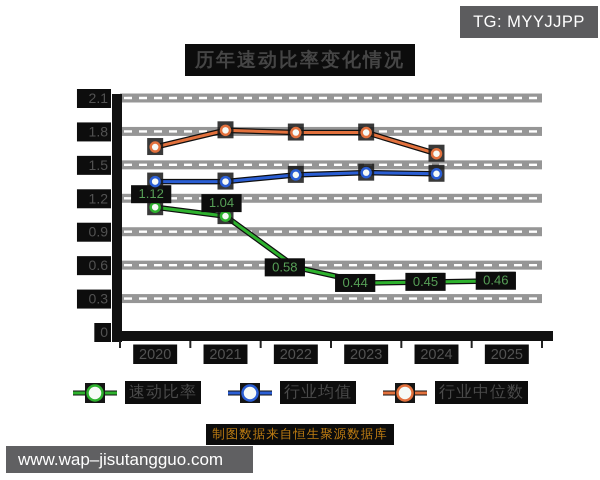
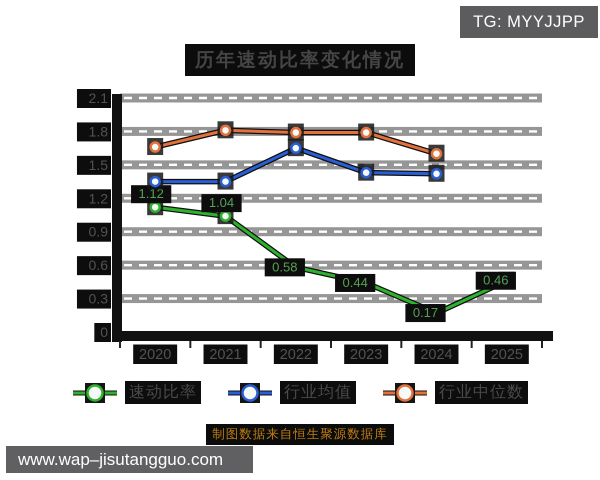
行业均值/2022: 1.41 -> 1.65
速动比率/2024: 0.45 -> 0.17
